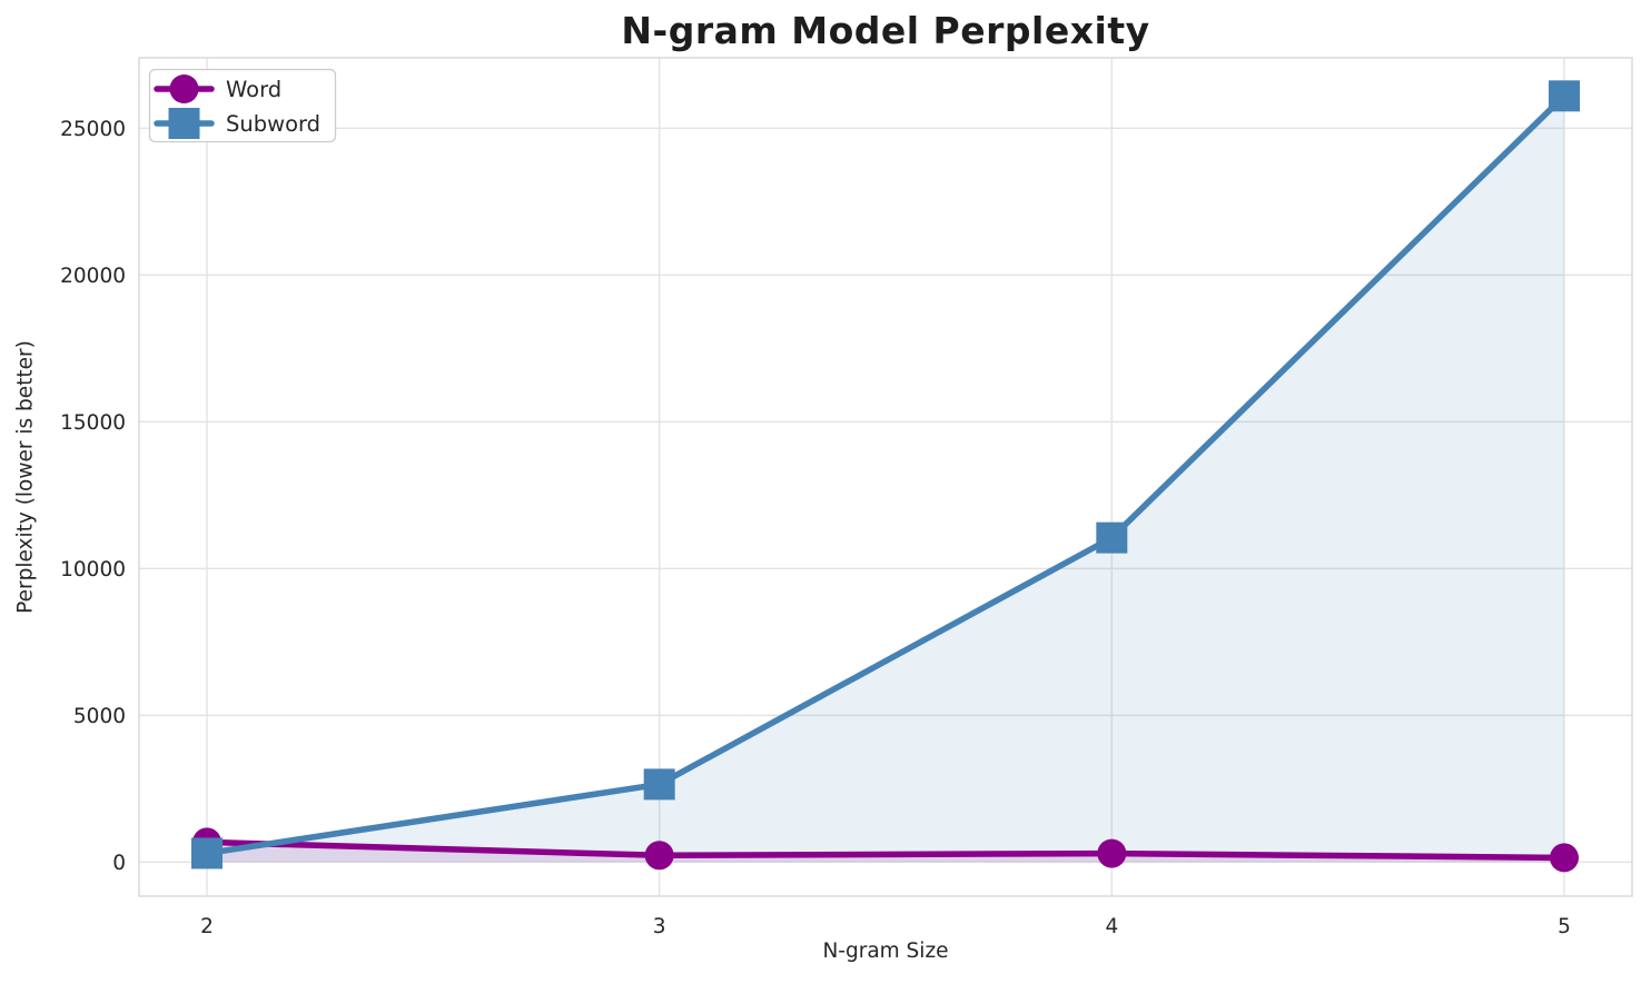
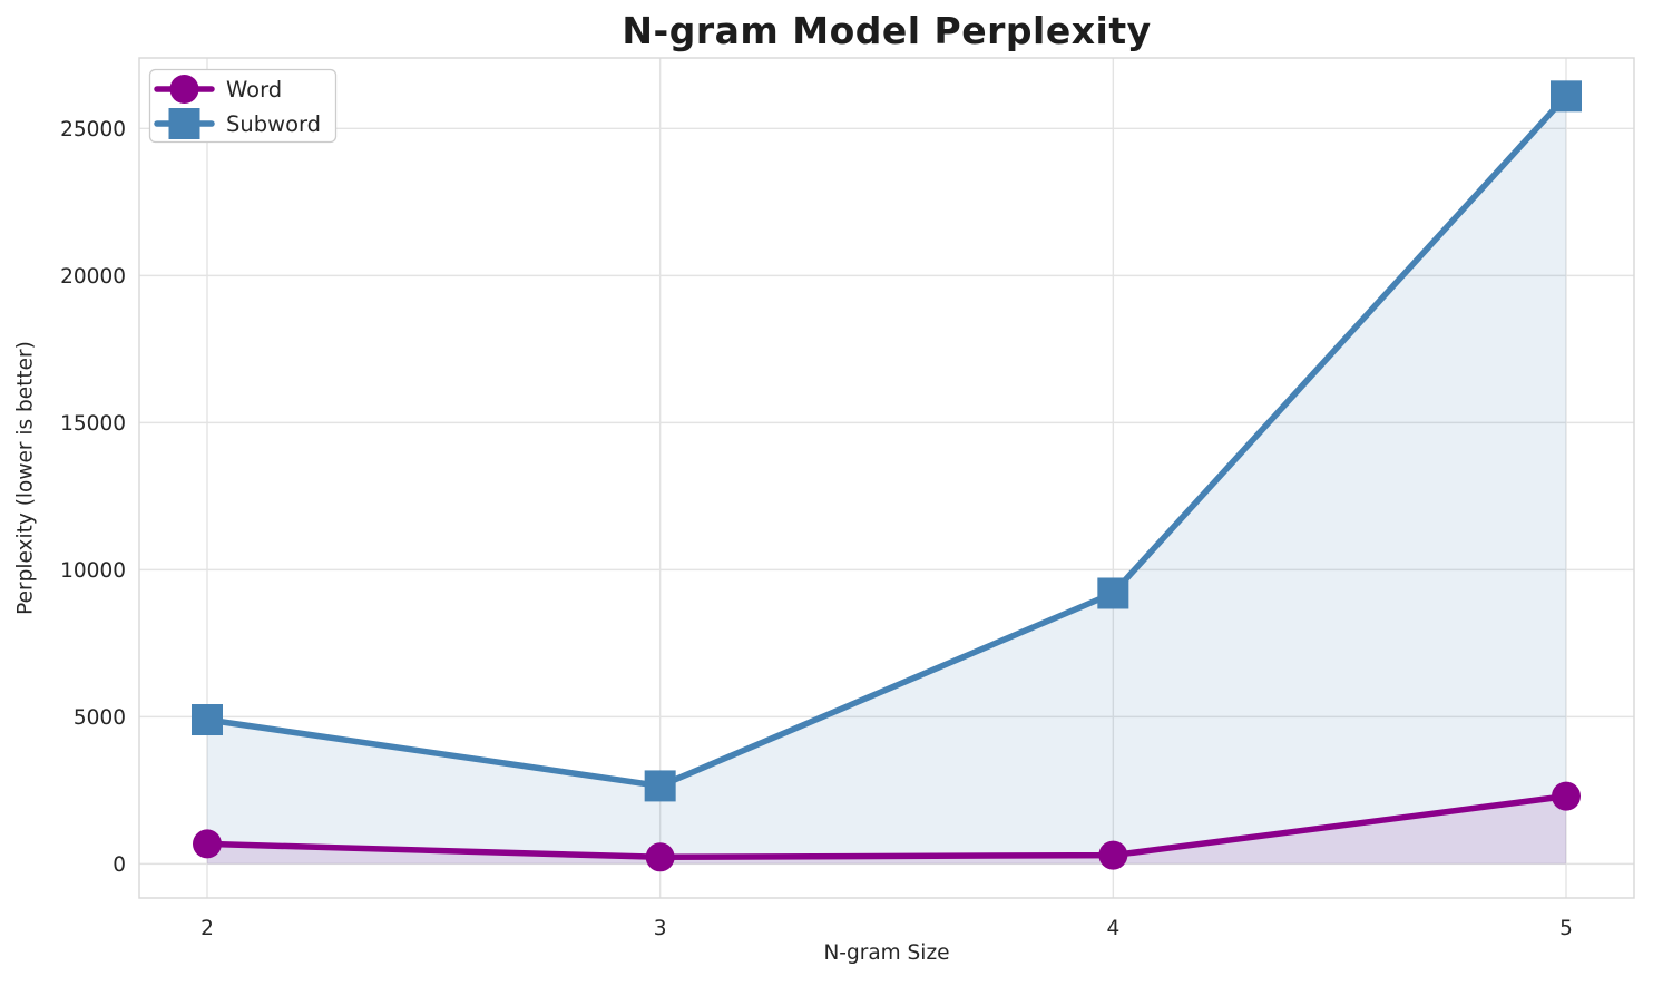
Subword/2: 300 -> 4900
Subword/4: 11000 -> 9200
Word/5: 200 -> 2300
